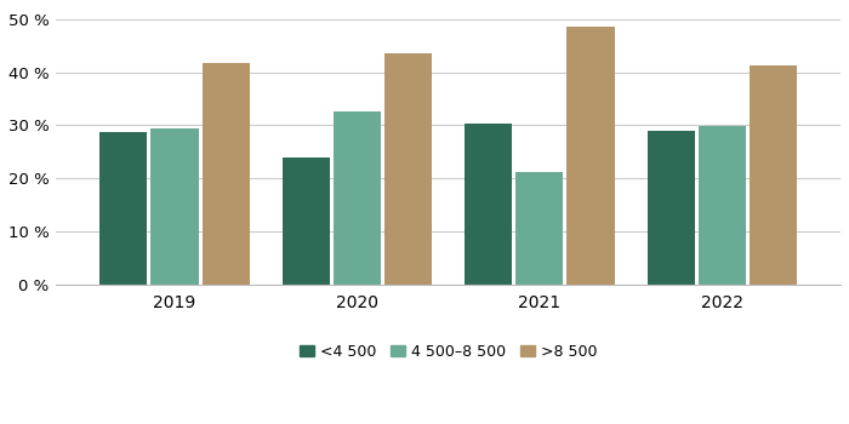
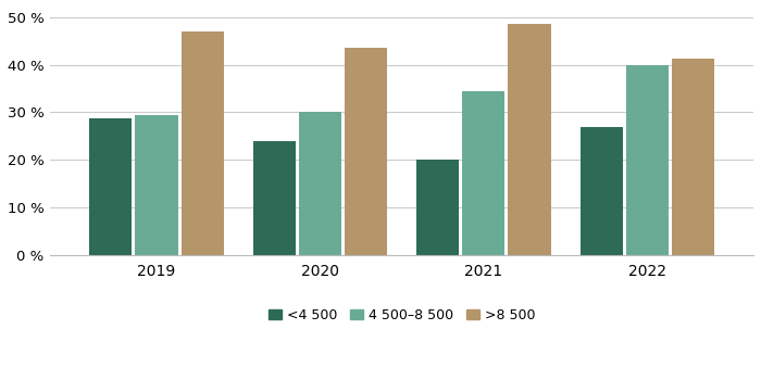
>8 500/2019: 41.8 % -> 47.0 %
4 500–8 500/2020: 32.6 % -> 30.0 %
<4 500/2021: 30.4 % -> 20.0 %
4 500–8 500/2021: 21.3 % -> 34.5 %
<4 500/2022: 28.9 % -> 27.0 %
4 500–8 500/2022: 29.9 % -> 40.0 %
